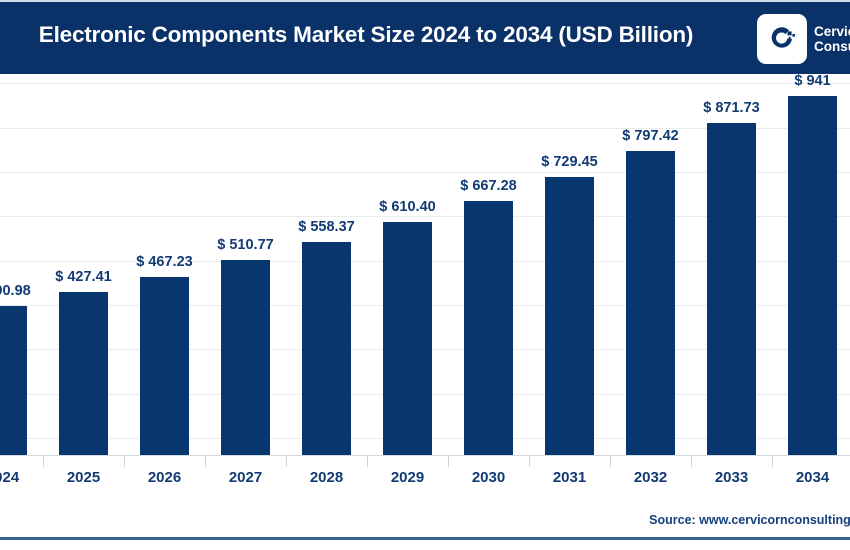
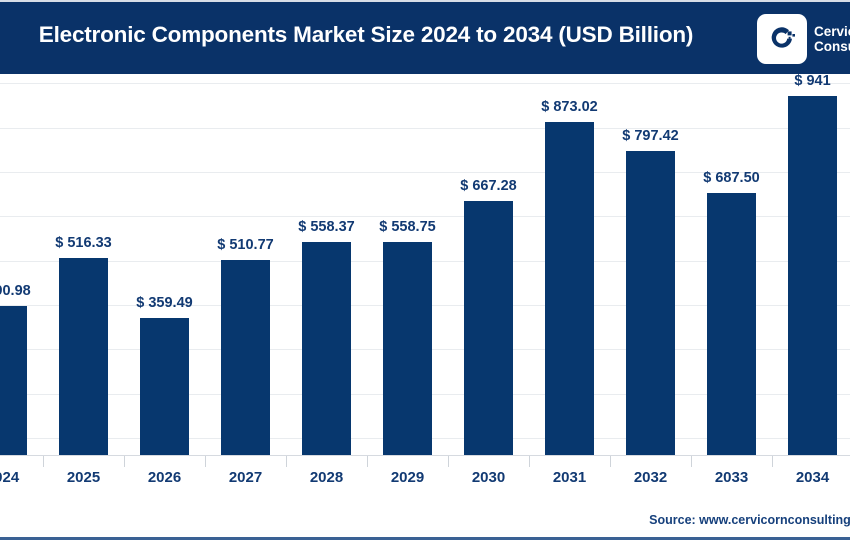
2025: 427.41 -> 516.33
2026: 467.23 -> 359.49
2029: 610.40 -> 558.75
2031: 729.45 -> 873.02
2033: 871.73 -> 687.50
